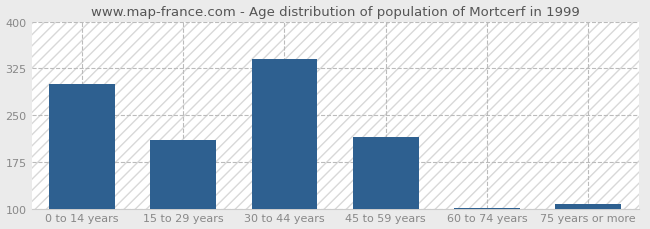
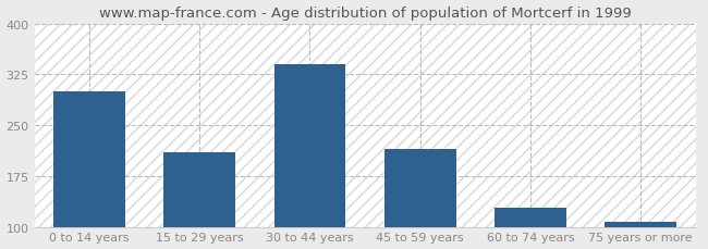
60 to 74 years: 101 -> 128
